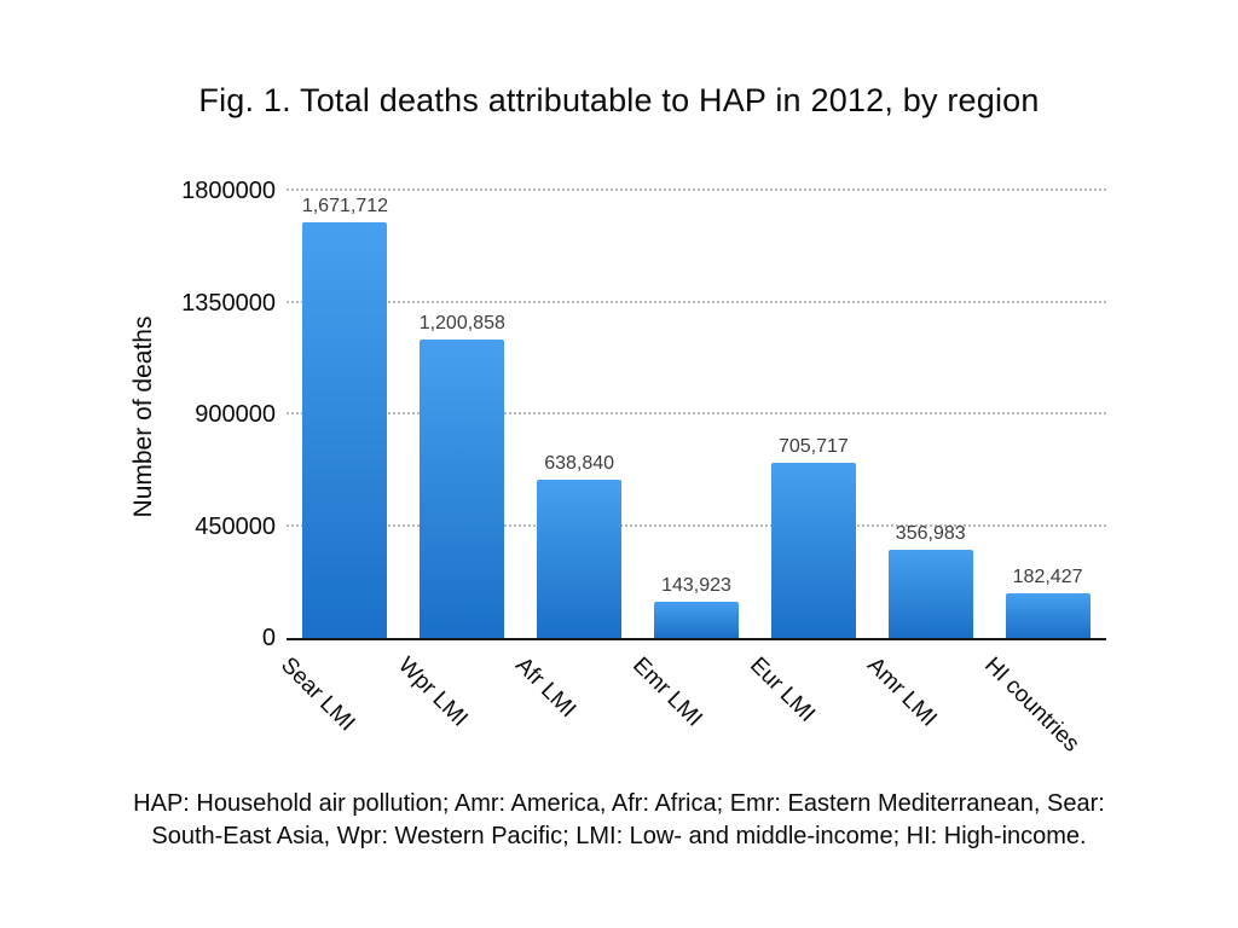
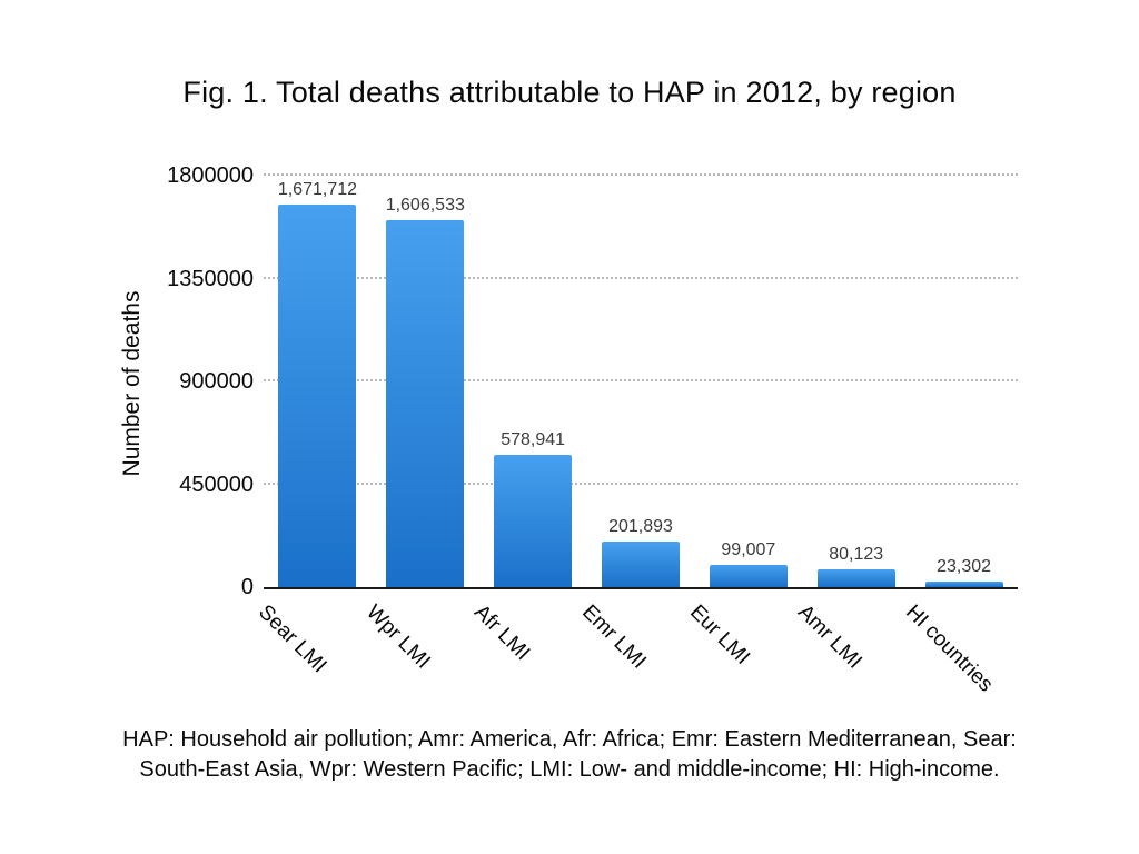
Wpr LMI: 1,200,858 -> 1,606,533
Afr LMI: 638,840 -> 578,941
Emr LMI: 143,923 -> 201,893
Eur LMI: 705,717 -> 99,007
Amr LMI: 356,983 -> 80,123
HI countries: 182,427 -> 23,302
